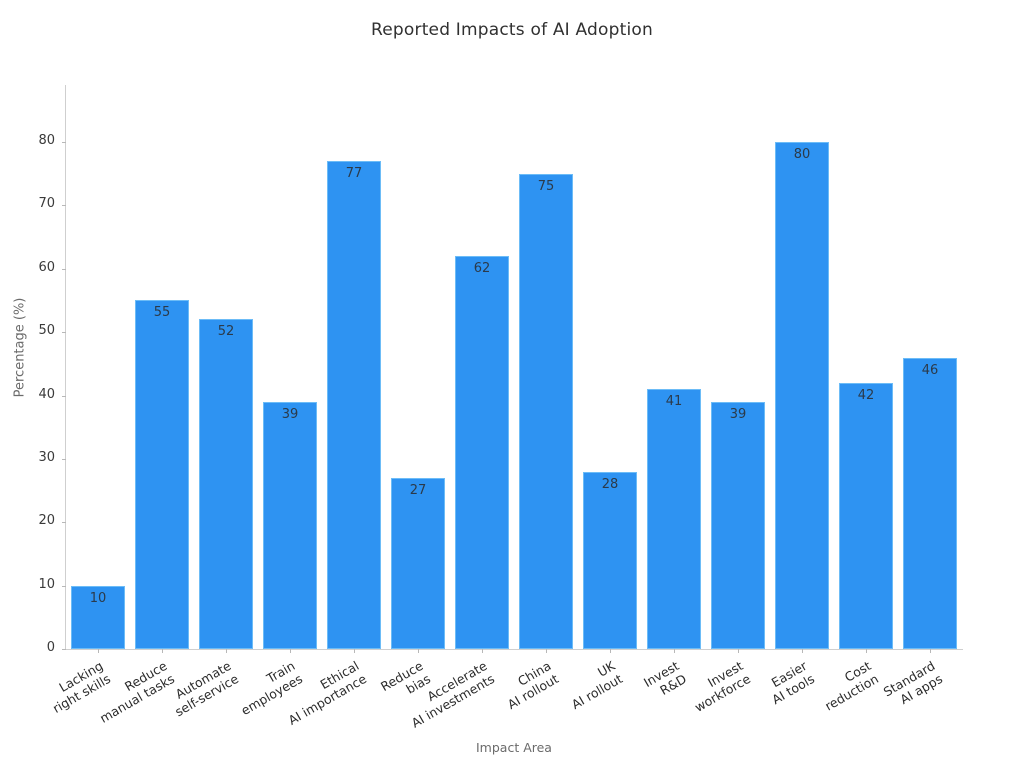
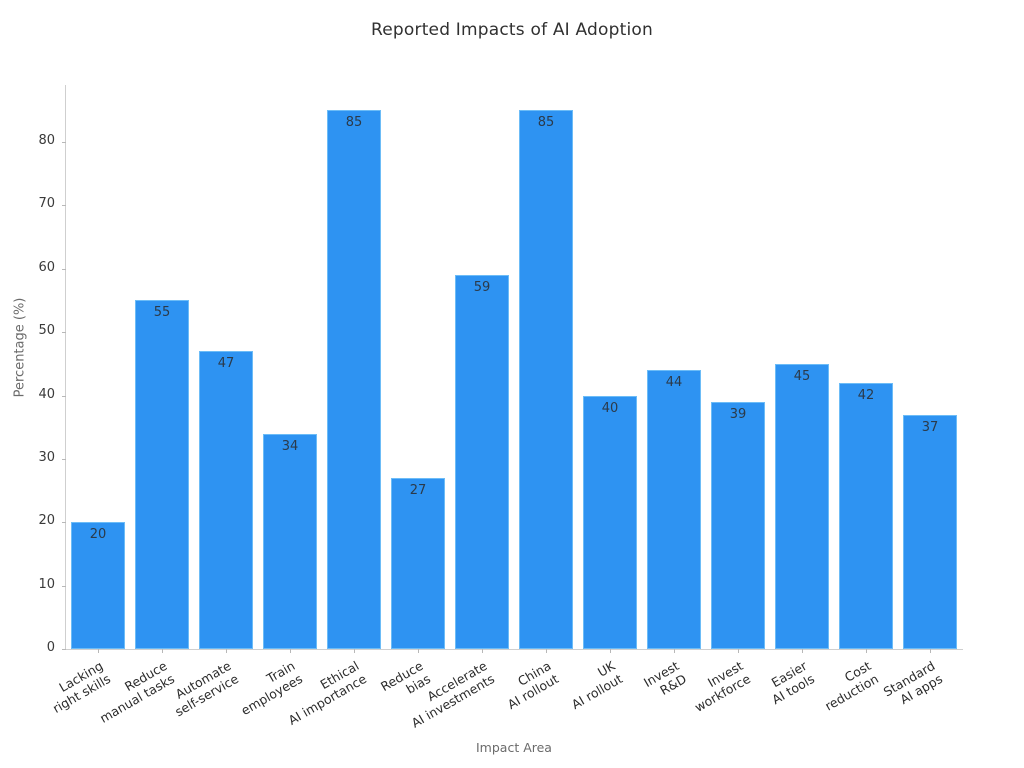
Lacking right skills: 10 -> 20
Automate self-service: 52 -> 47
Train employees: 39 -> 34
Ethical AI importance: 77 -> 85
Accelerate AI investments: 62 -> 59
China AI rollout: 75 -> 85
UK AI rollout: 28 -> 40
Invest R&D: 41 -> 44
Easier AI tools: 80 -> 45
Standard AI apps: 46 -> 37
